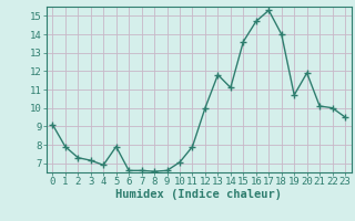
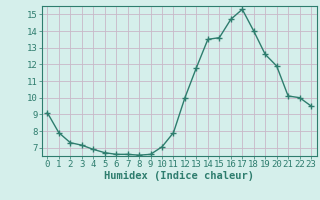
5: 7.9 -> 6.7
14: 11.1 -> 13.5
19: 10.7 -> 12.6
